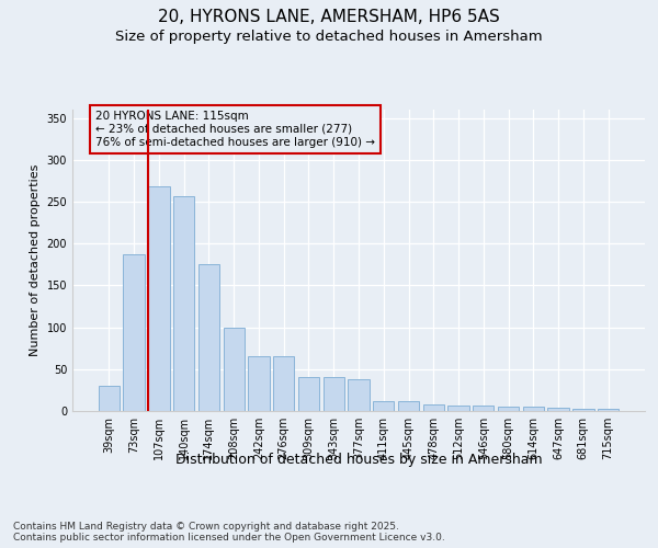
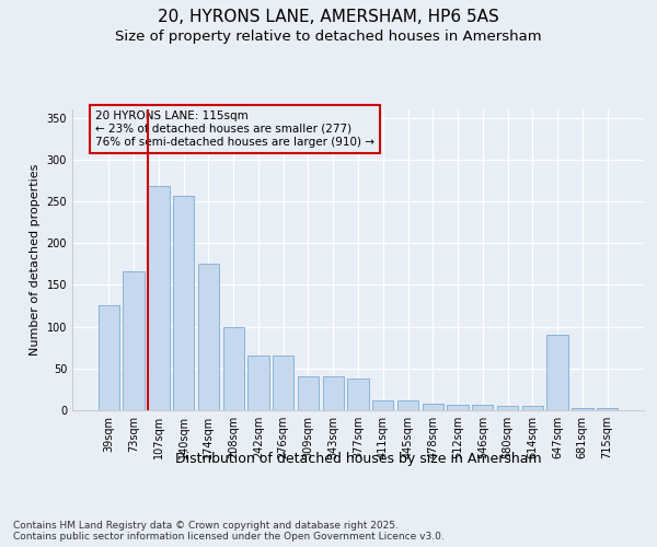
39sqm: 30 -> 126
73sqm: 187 -> 166
647sqm: 4 -> 90
